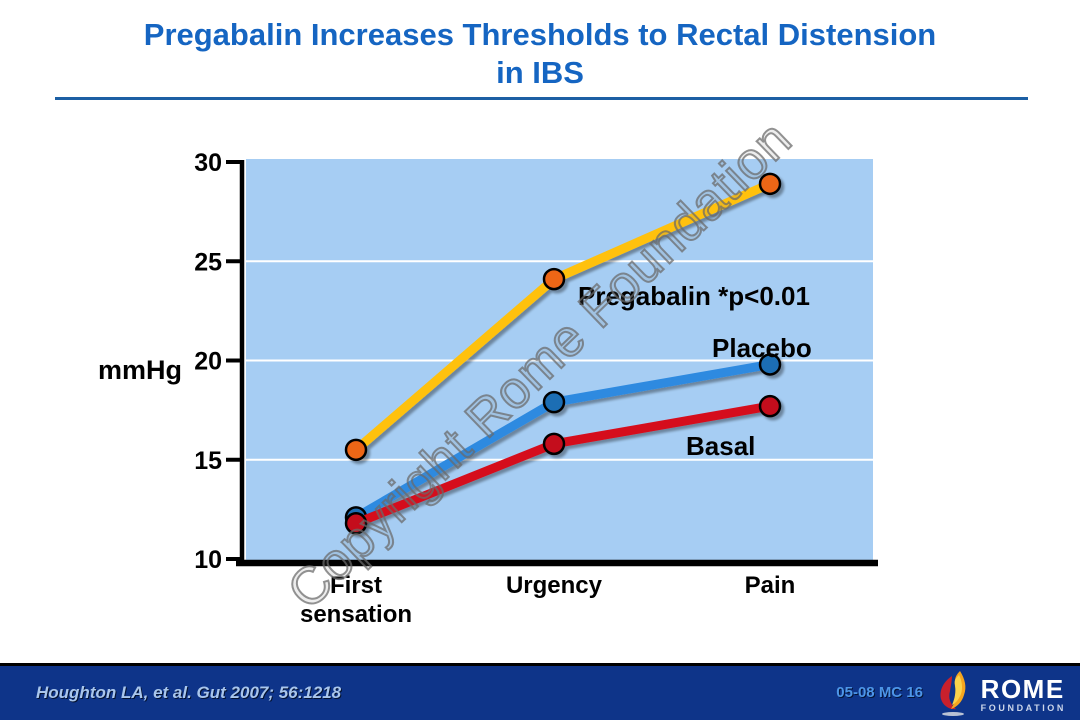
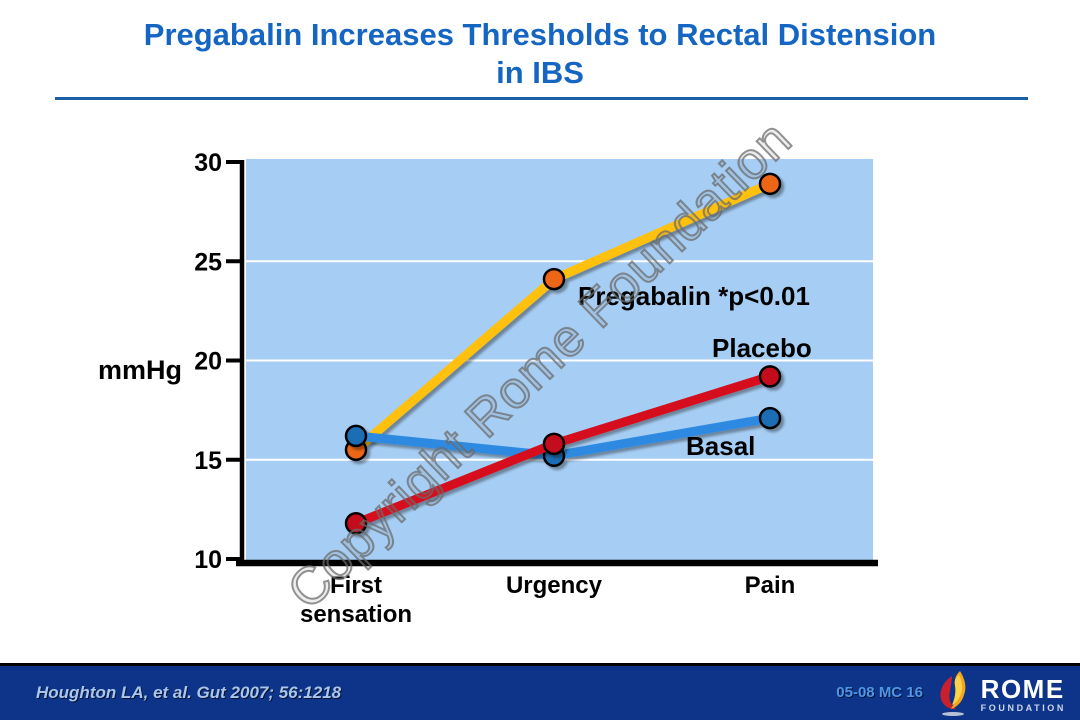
Placebo/First sensation: 12.1 -> 16.2
Placebo/Urgency: 17.9 -> 15.2
Placebo/Pain: 19.8 -> 17.1
Basal/Pain: 17.7 -> 19.2
